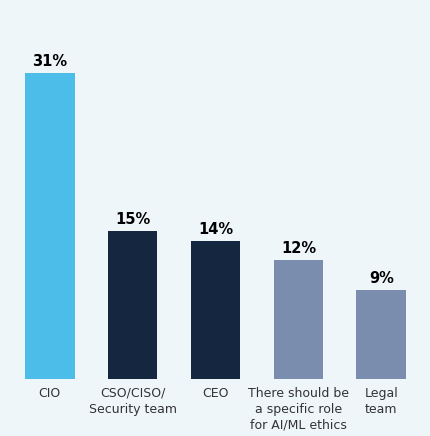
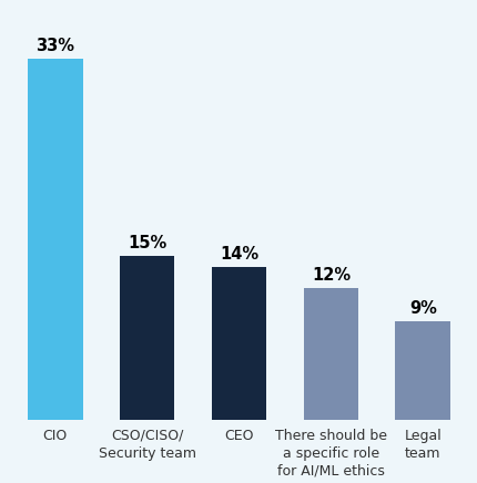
CIO: 31% -> 33%
